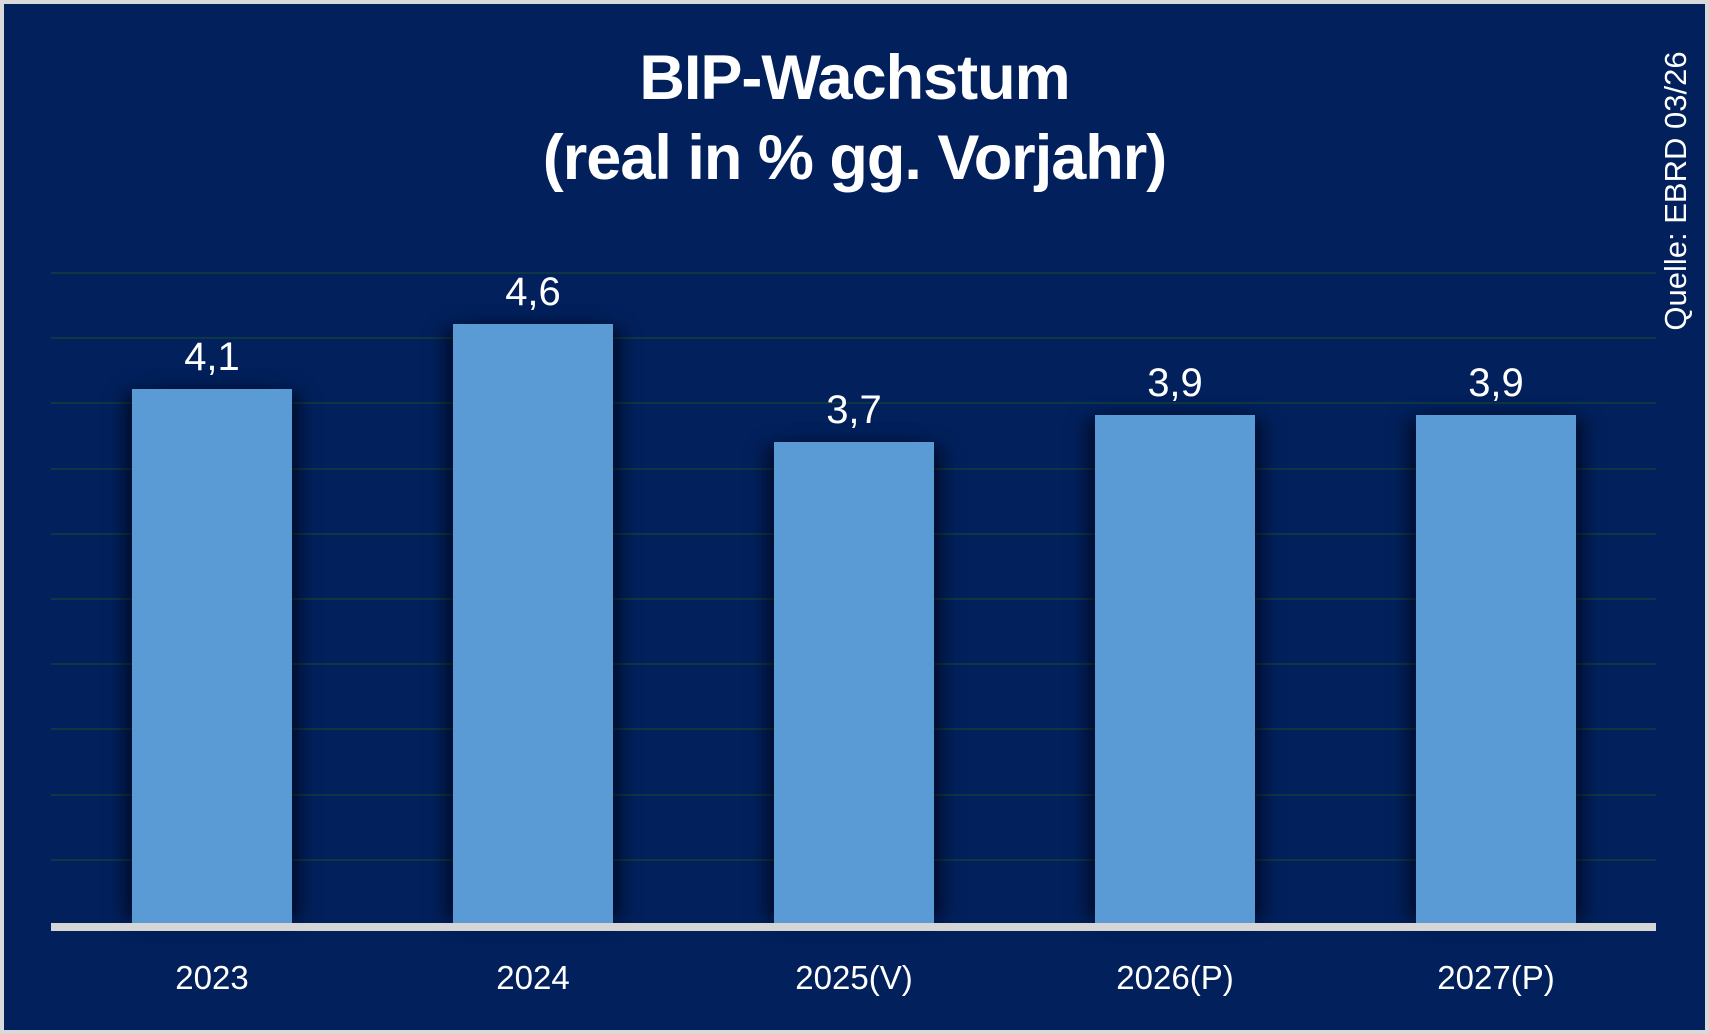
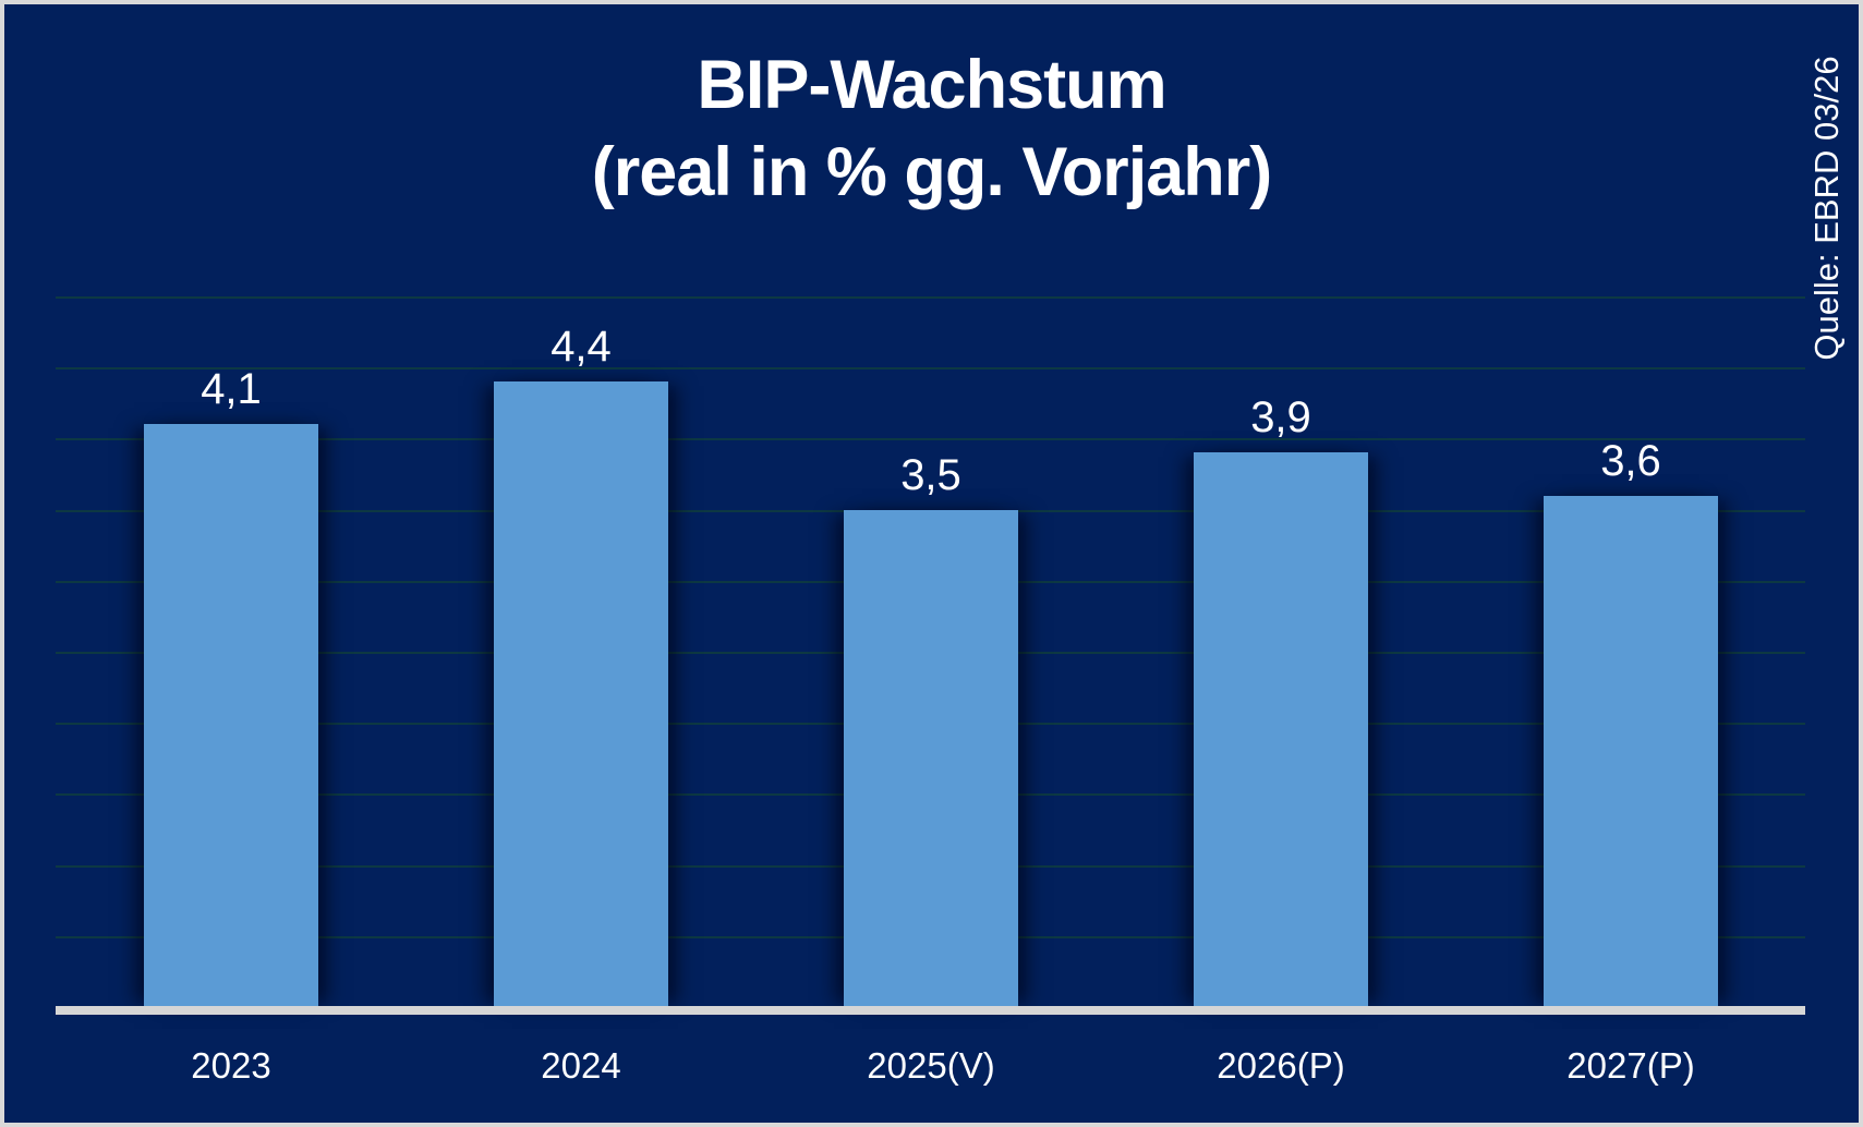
2024: 4,6 -> 4,4
2025(V): 3,7 -> 3,5
2027(P): 3,9 -> 3,6
